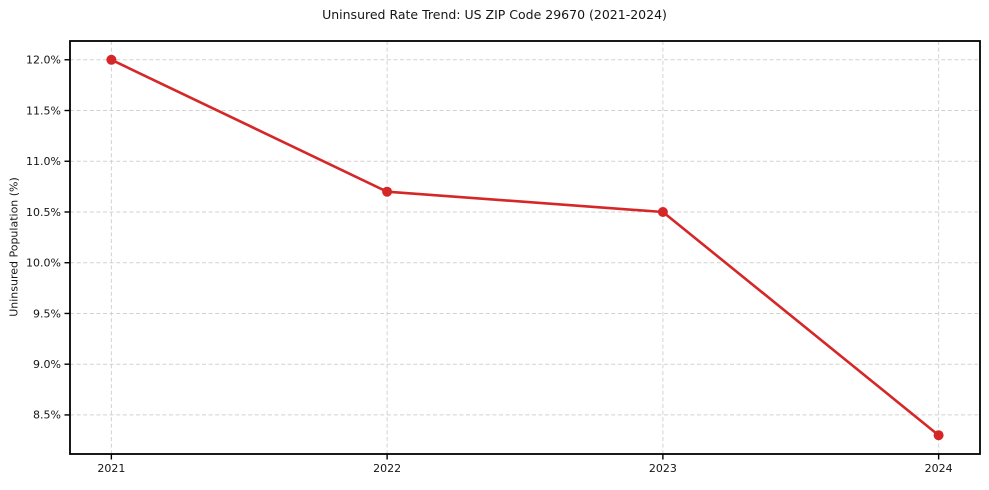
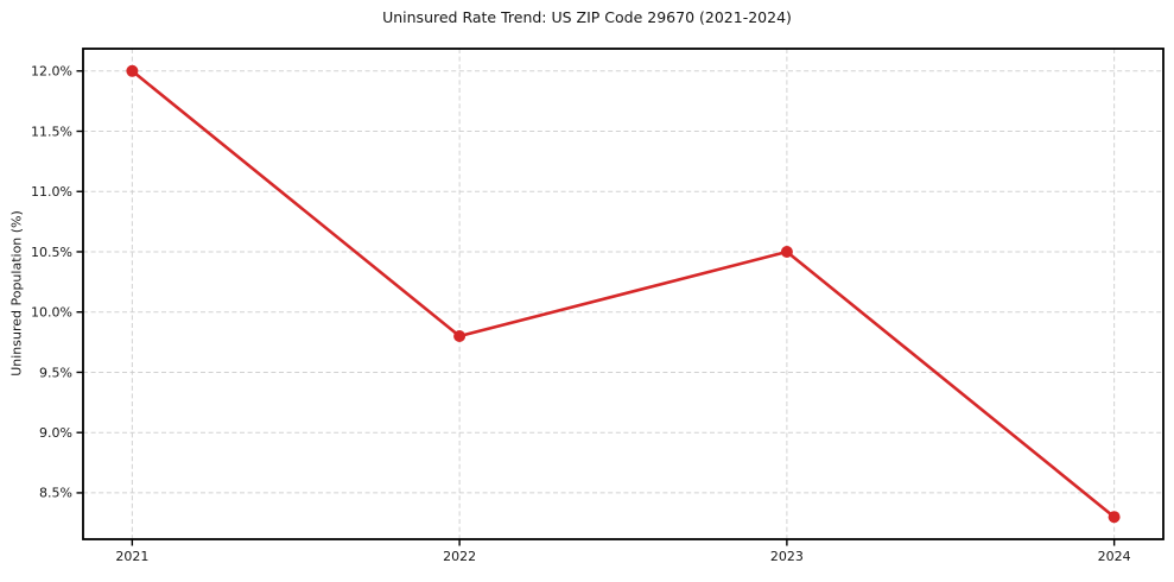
2022: 10.7% -> 9.8%
